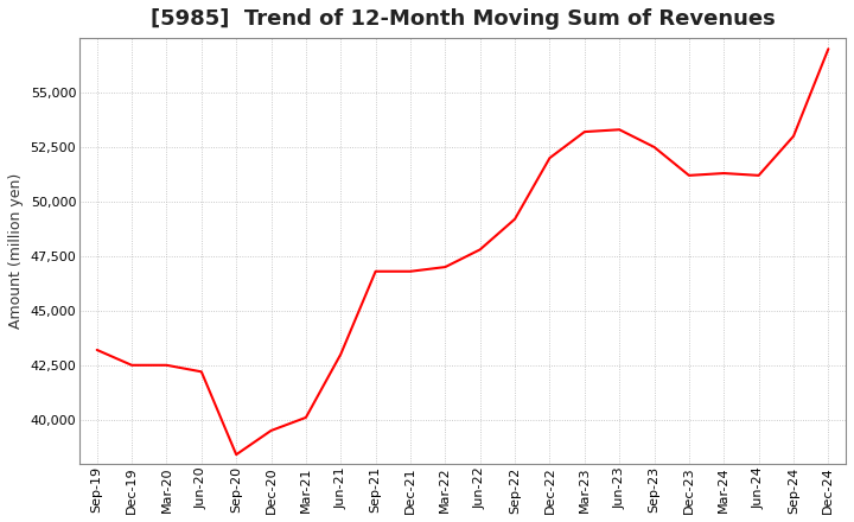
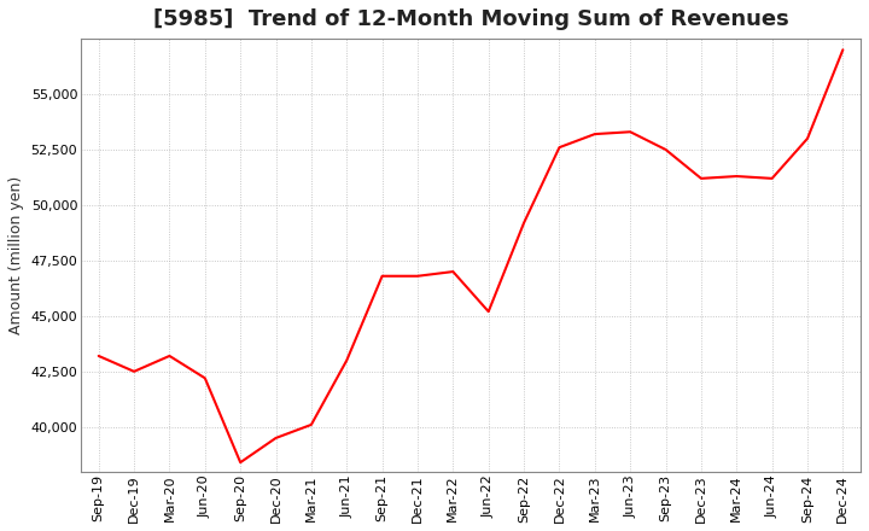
Mar-20: 42,500 -> 43,200
Jun-22: 47,800 -> 45,200
Dec-22: 52,000 -> 52,600
